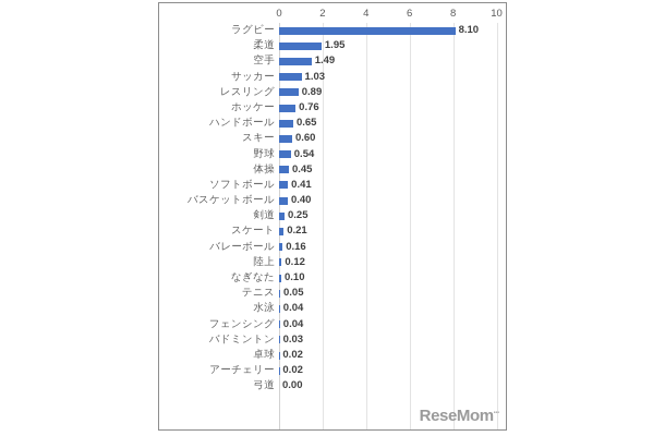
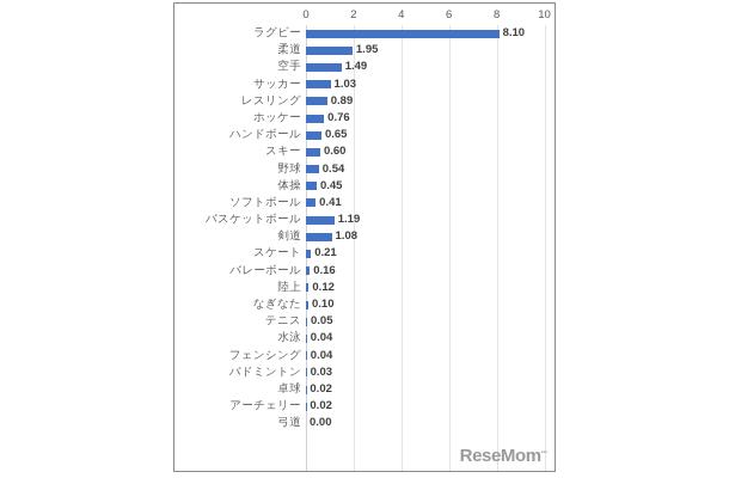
バスケットボール: 0.40 -> 1.19
剣道: 0.25 -> 1.08
